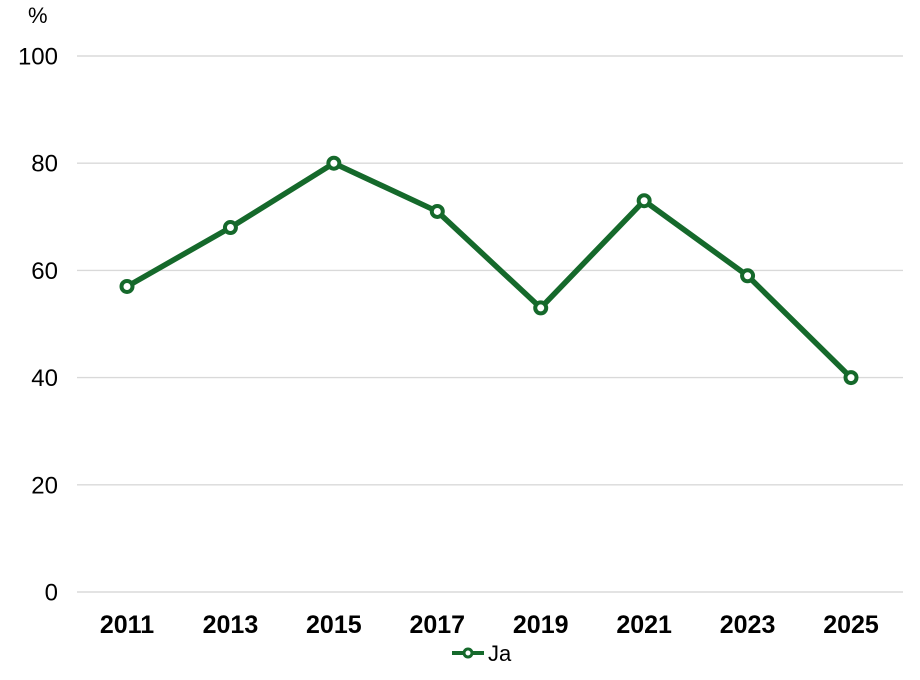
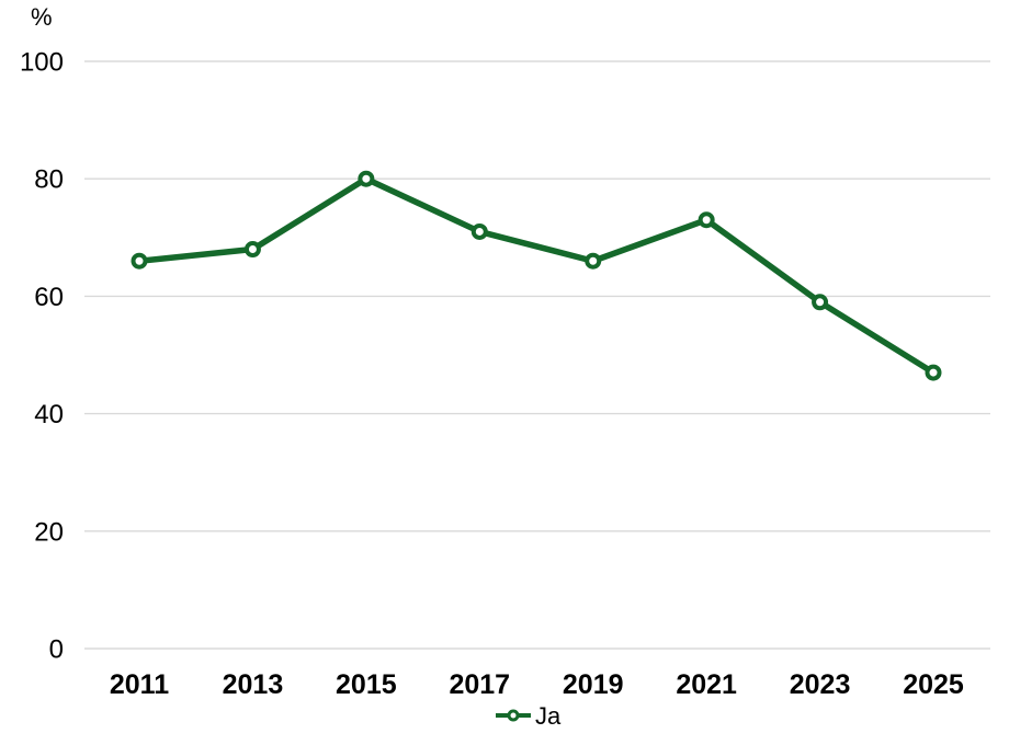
2011: 57 -> 66
2019: 53 -> 66
2025: 40 -> 47
